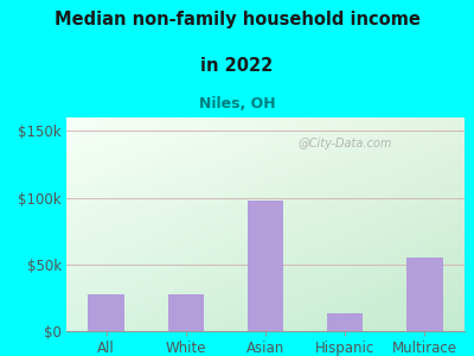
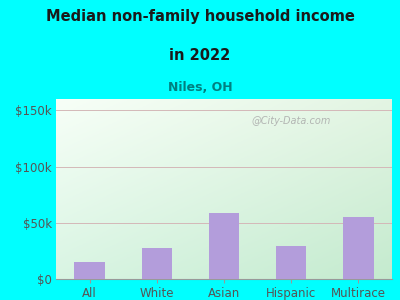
All: $28k -> $15k
Asian: $98k -> $59k
Hispanic: $13k -> $29k
